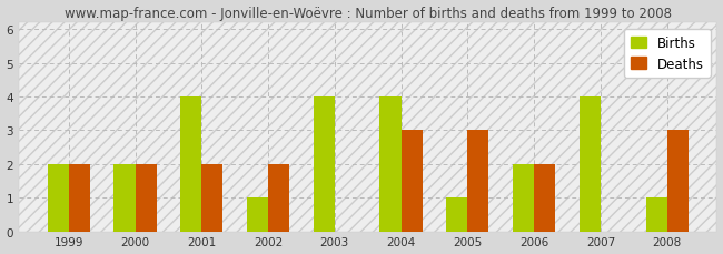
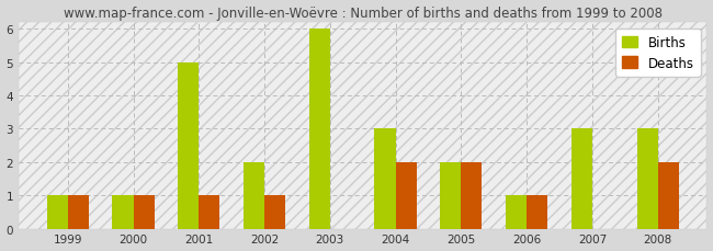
Births/1999: 2 -> 1
Deaths/1999: 2 -> 1
Births/2000: 2 -> 1
Deaths/2000: 2 -> 1
Births/2001: 4 -> 5
Deaths/2001: 2 -> 1
Births/2002: 1 -> 2
Deaths/2002: 2 -> 1
Births/2003: 4 -> 6
Births/2004: 4 -> 3
Deaths/2004: 3 -> 2
Births/2005: 1 -> 2
Deaths/2005: 3 -> 2
Births/2006: 2 -> 1
Deaths/2006: 2 -> 1
Births/2007: 4 -> 3
Births/2008: 1 -> 3
Deaths/2008: 3 -> 2
